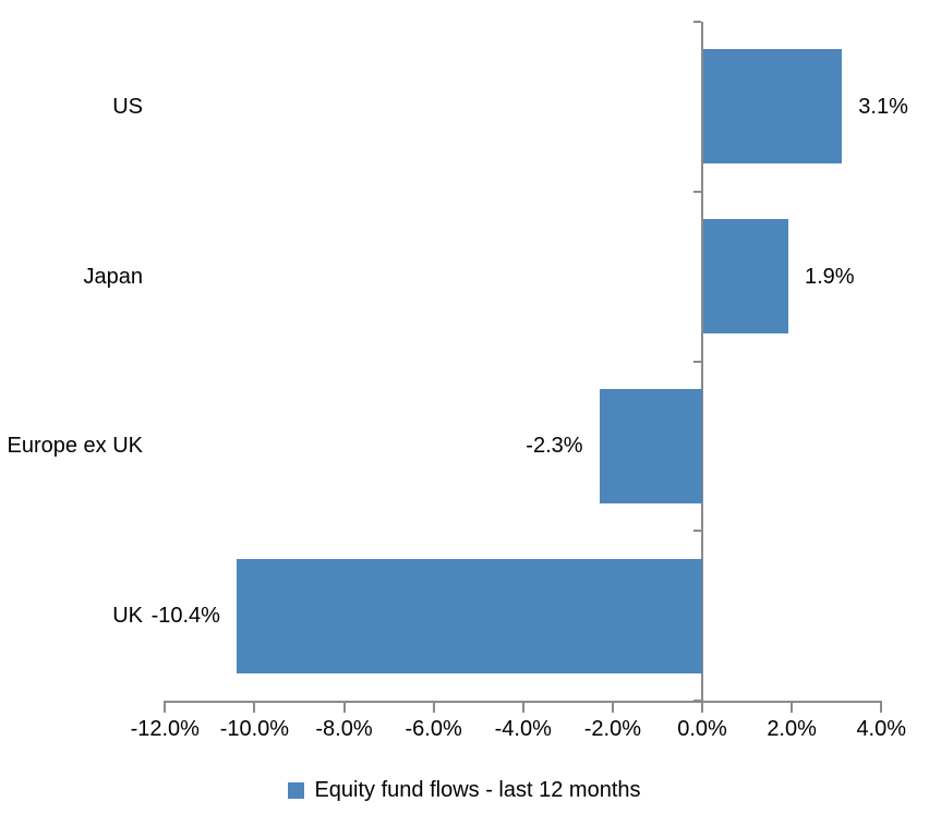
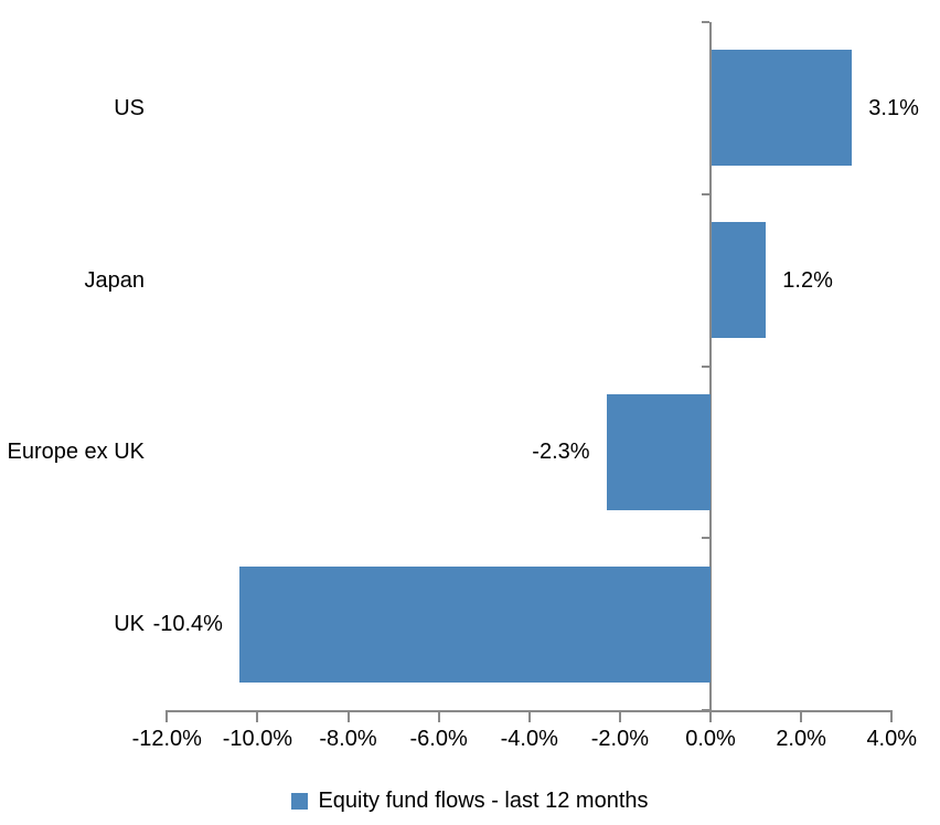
Japan: 1.9% -> 1.2%
